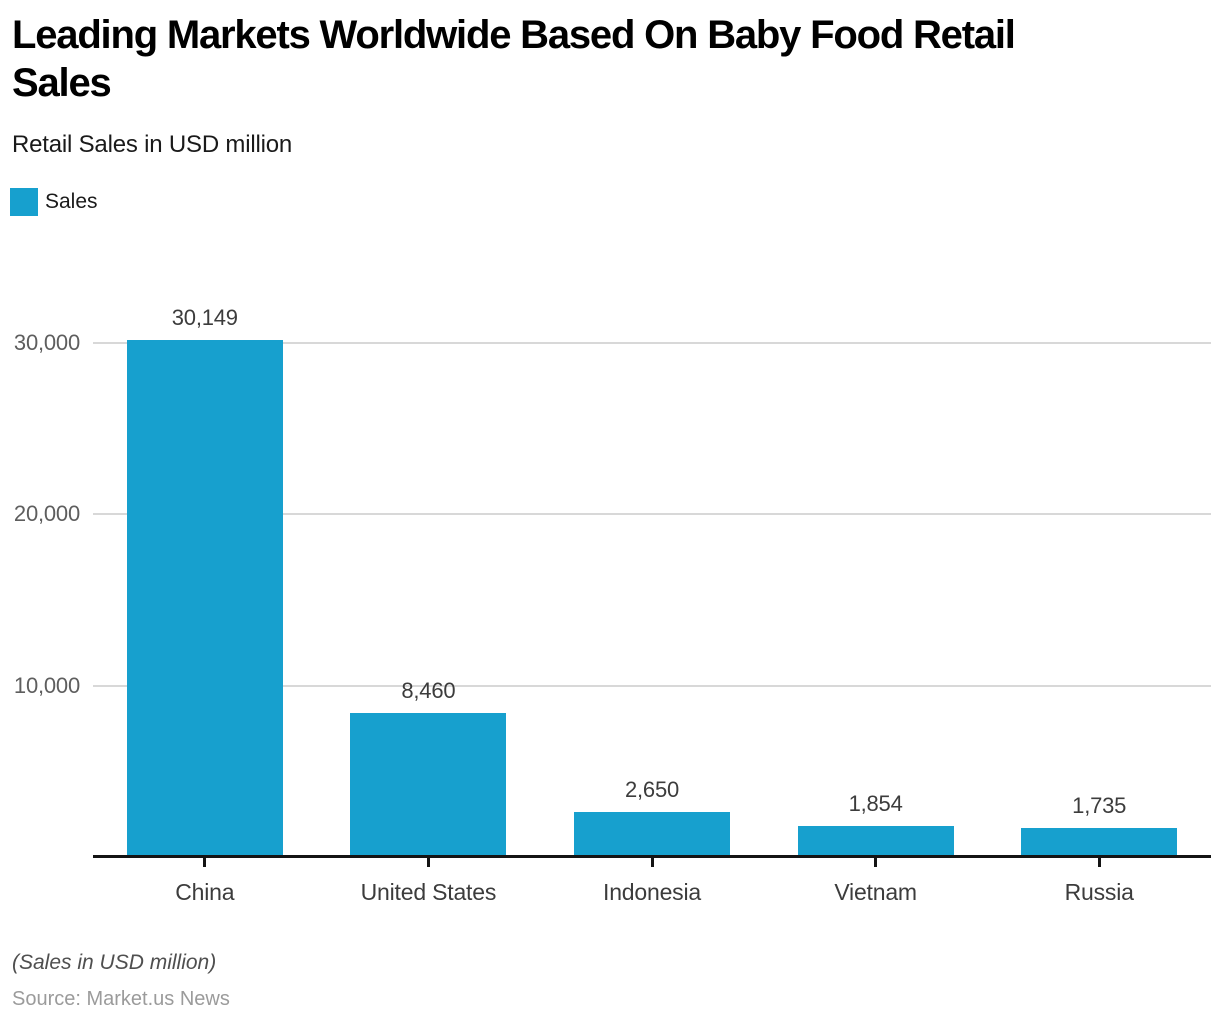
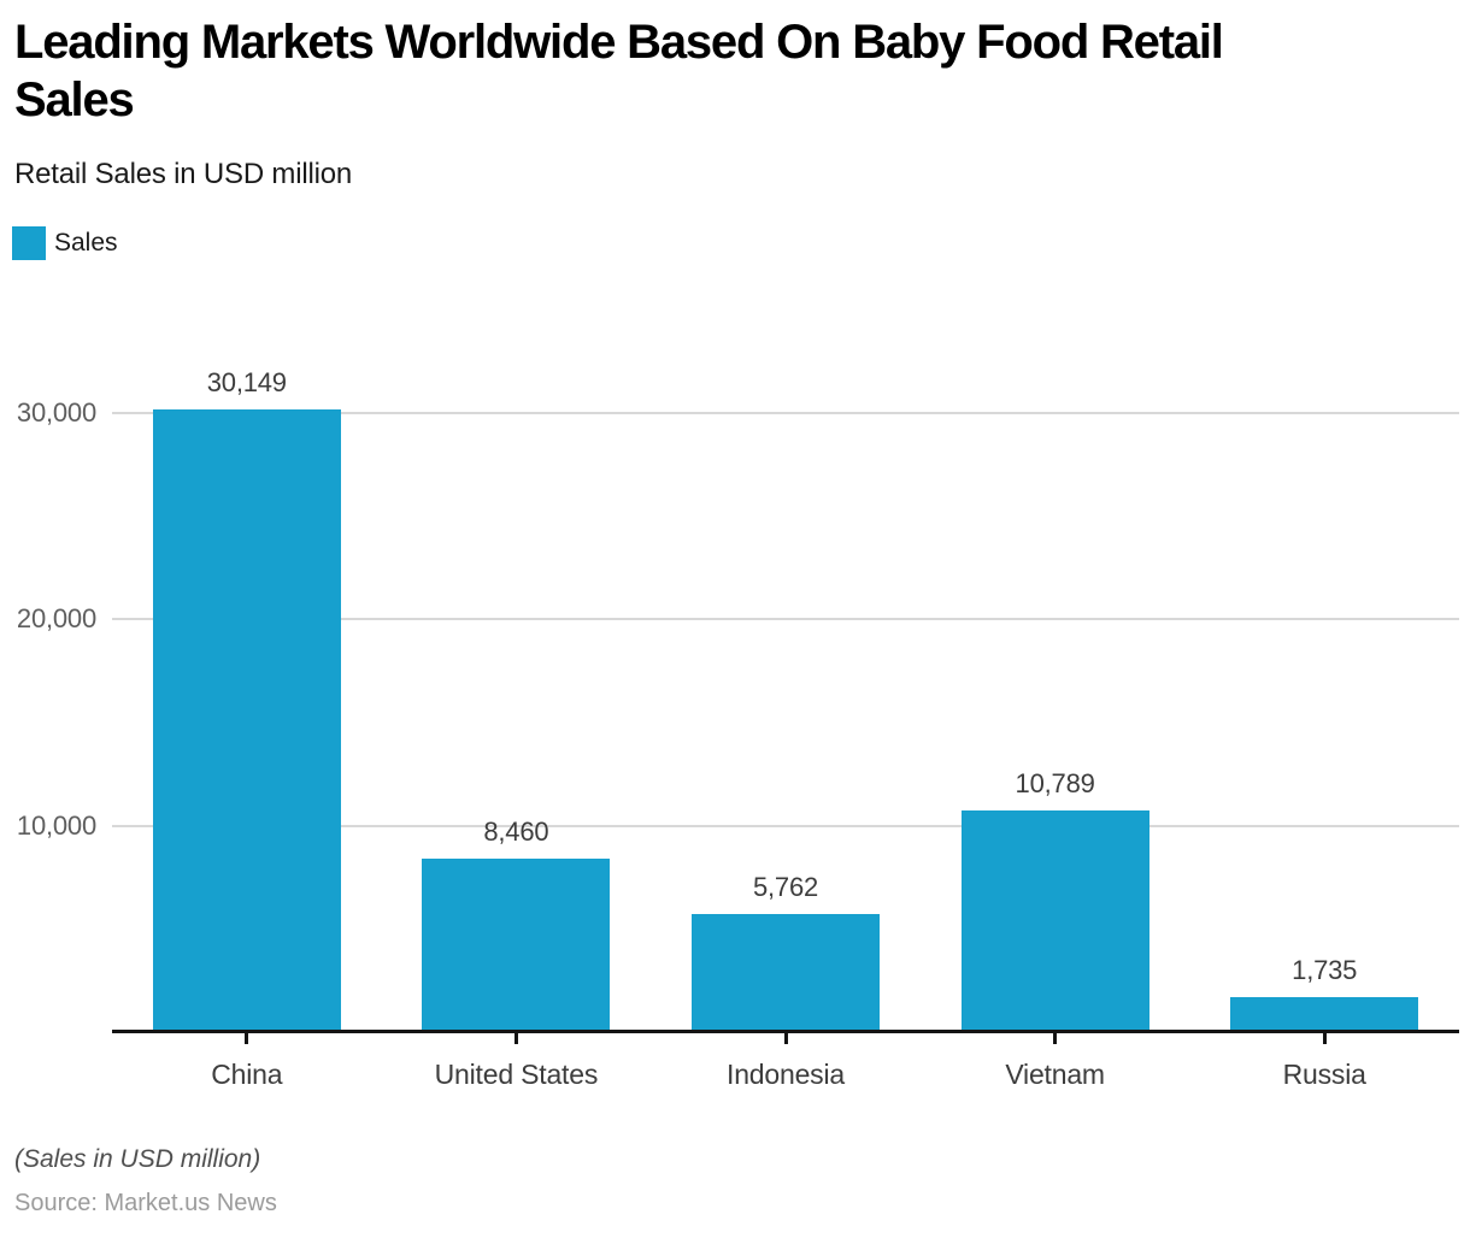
Indonesia: 2,650 -> 5,762
Vietnam: 1,854 -> 10,789
